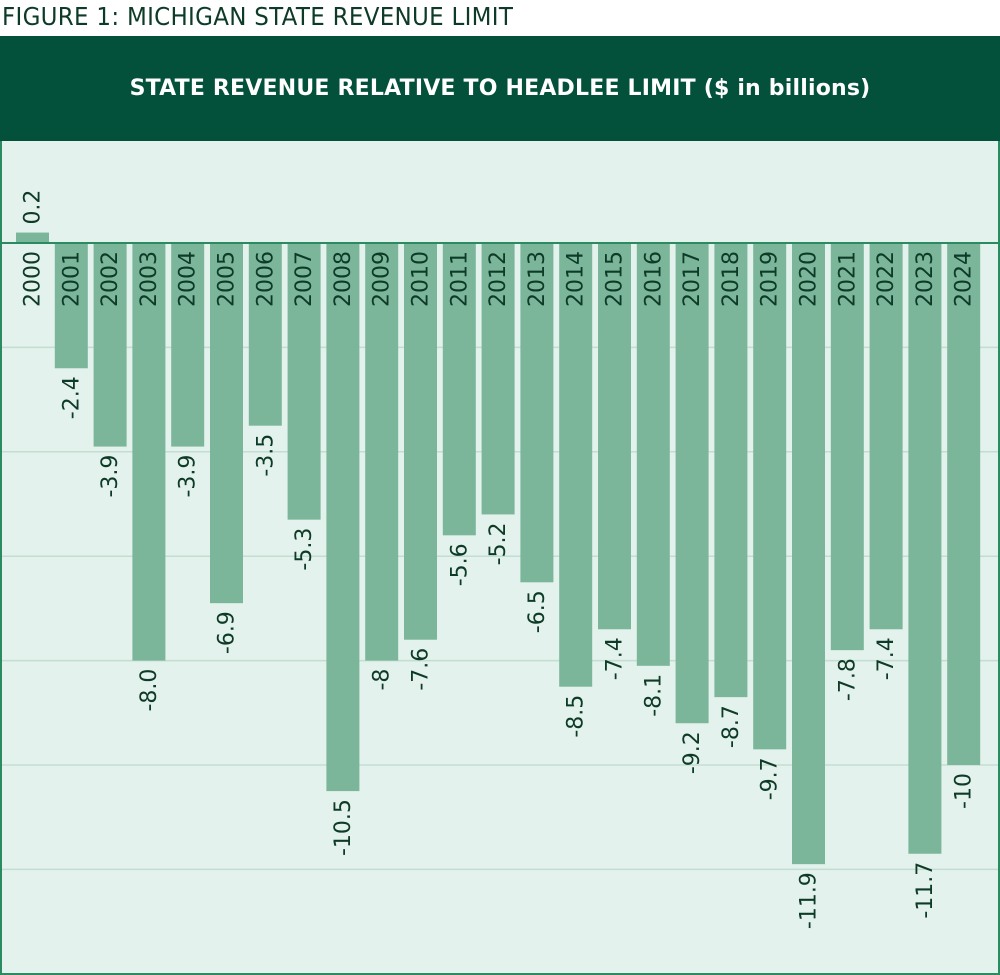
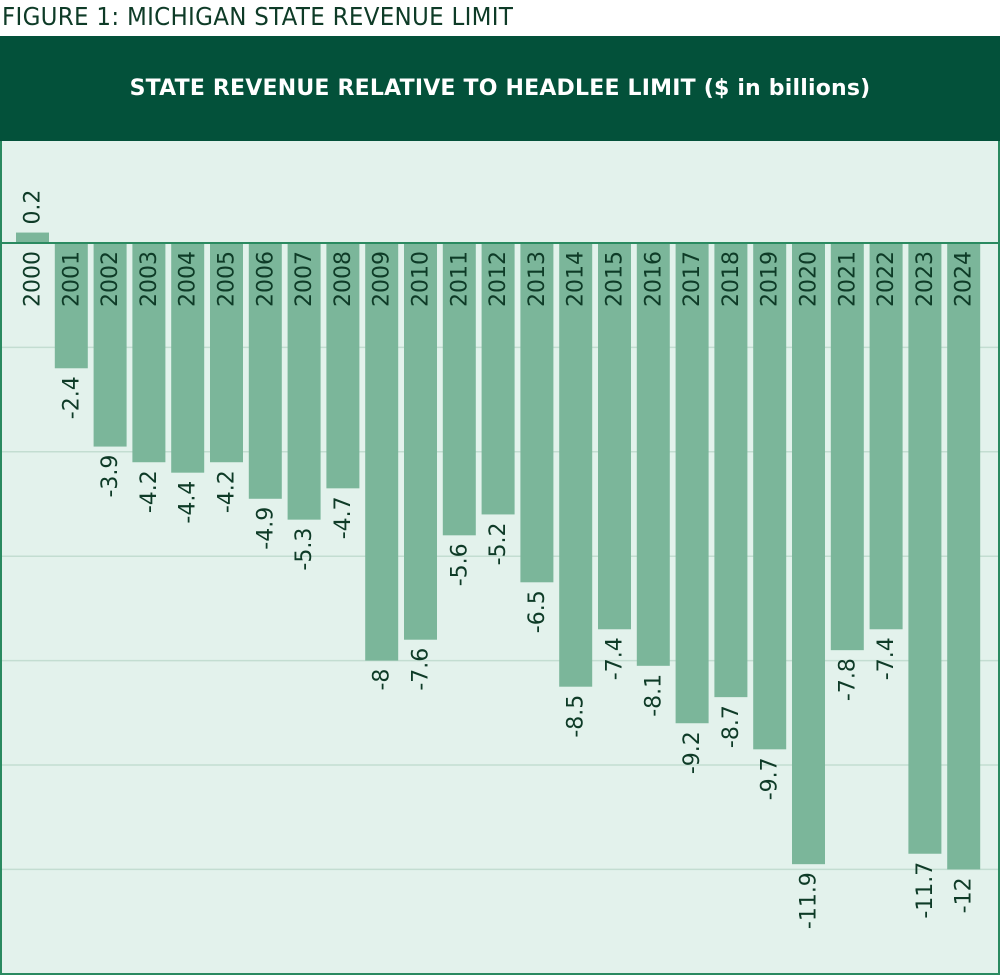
2003: -8.0 -> -4.2
2004: -3.9 -> -4.4
2005: -6.9 -> -4.2
2006: -3.5 -> -4.9
2008: -10.5 -> -4.7
2024: -10 -> -12
